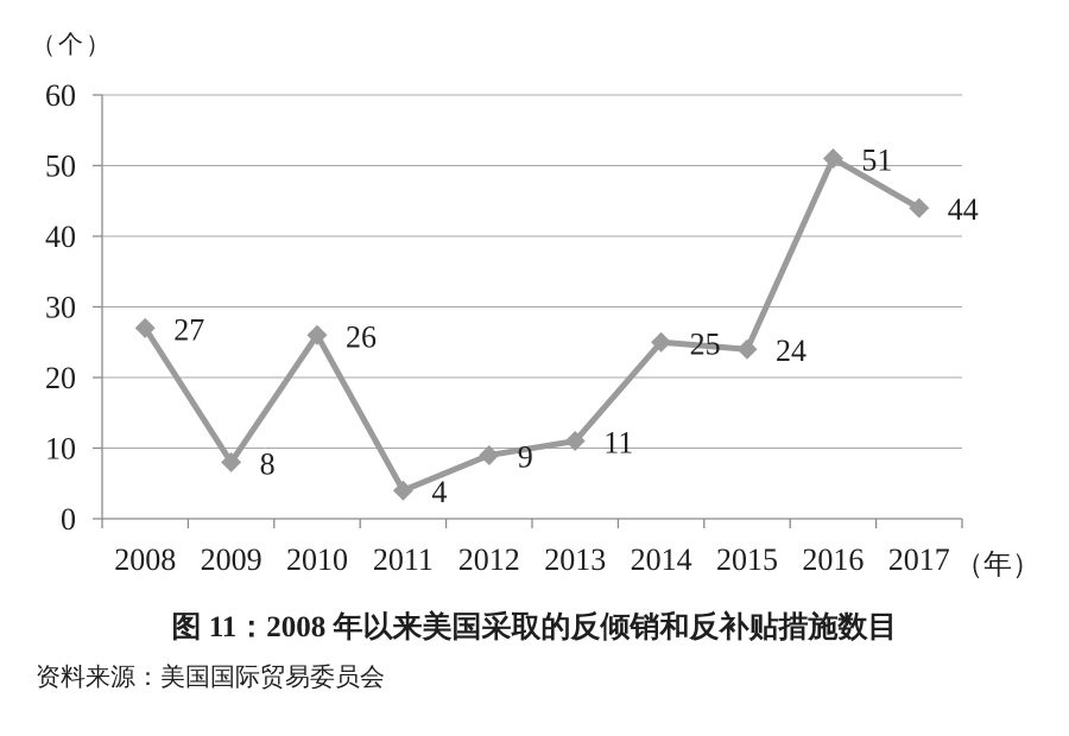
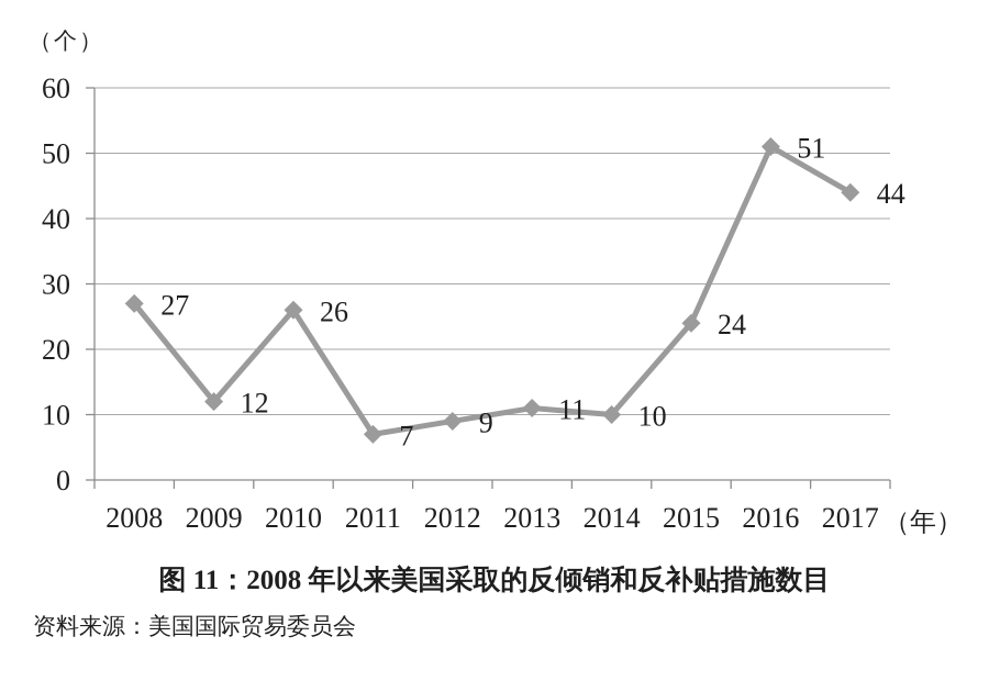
2009: 8 -> 12
2011: 4 -> 7
2014: 25 -> 10
